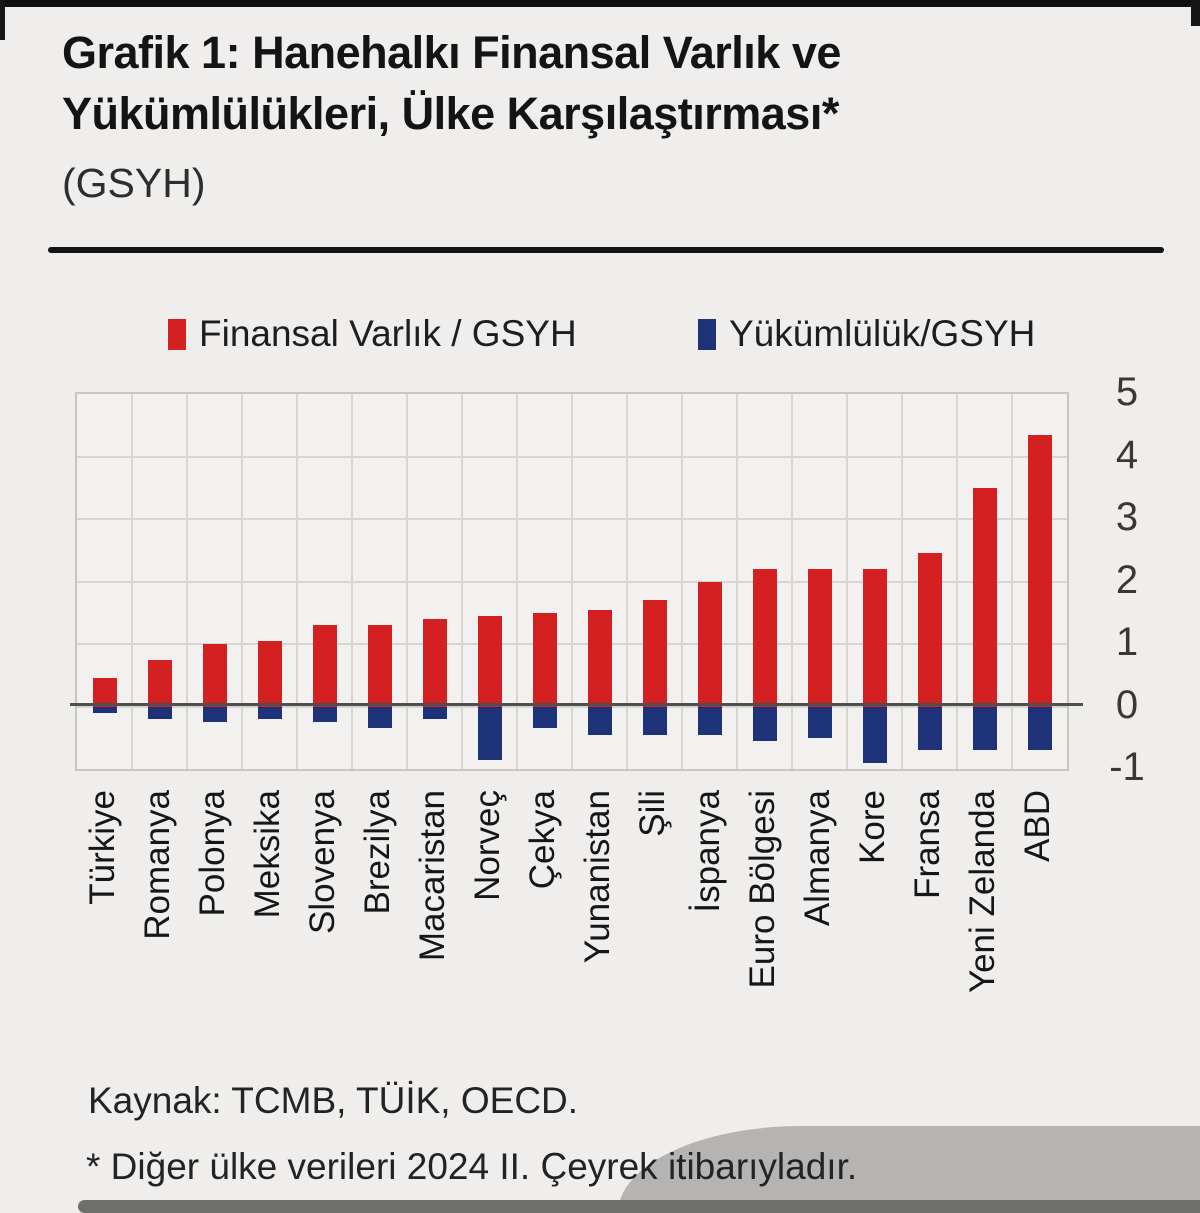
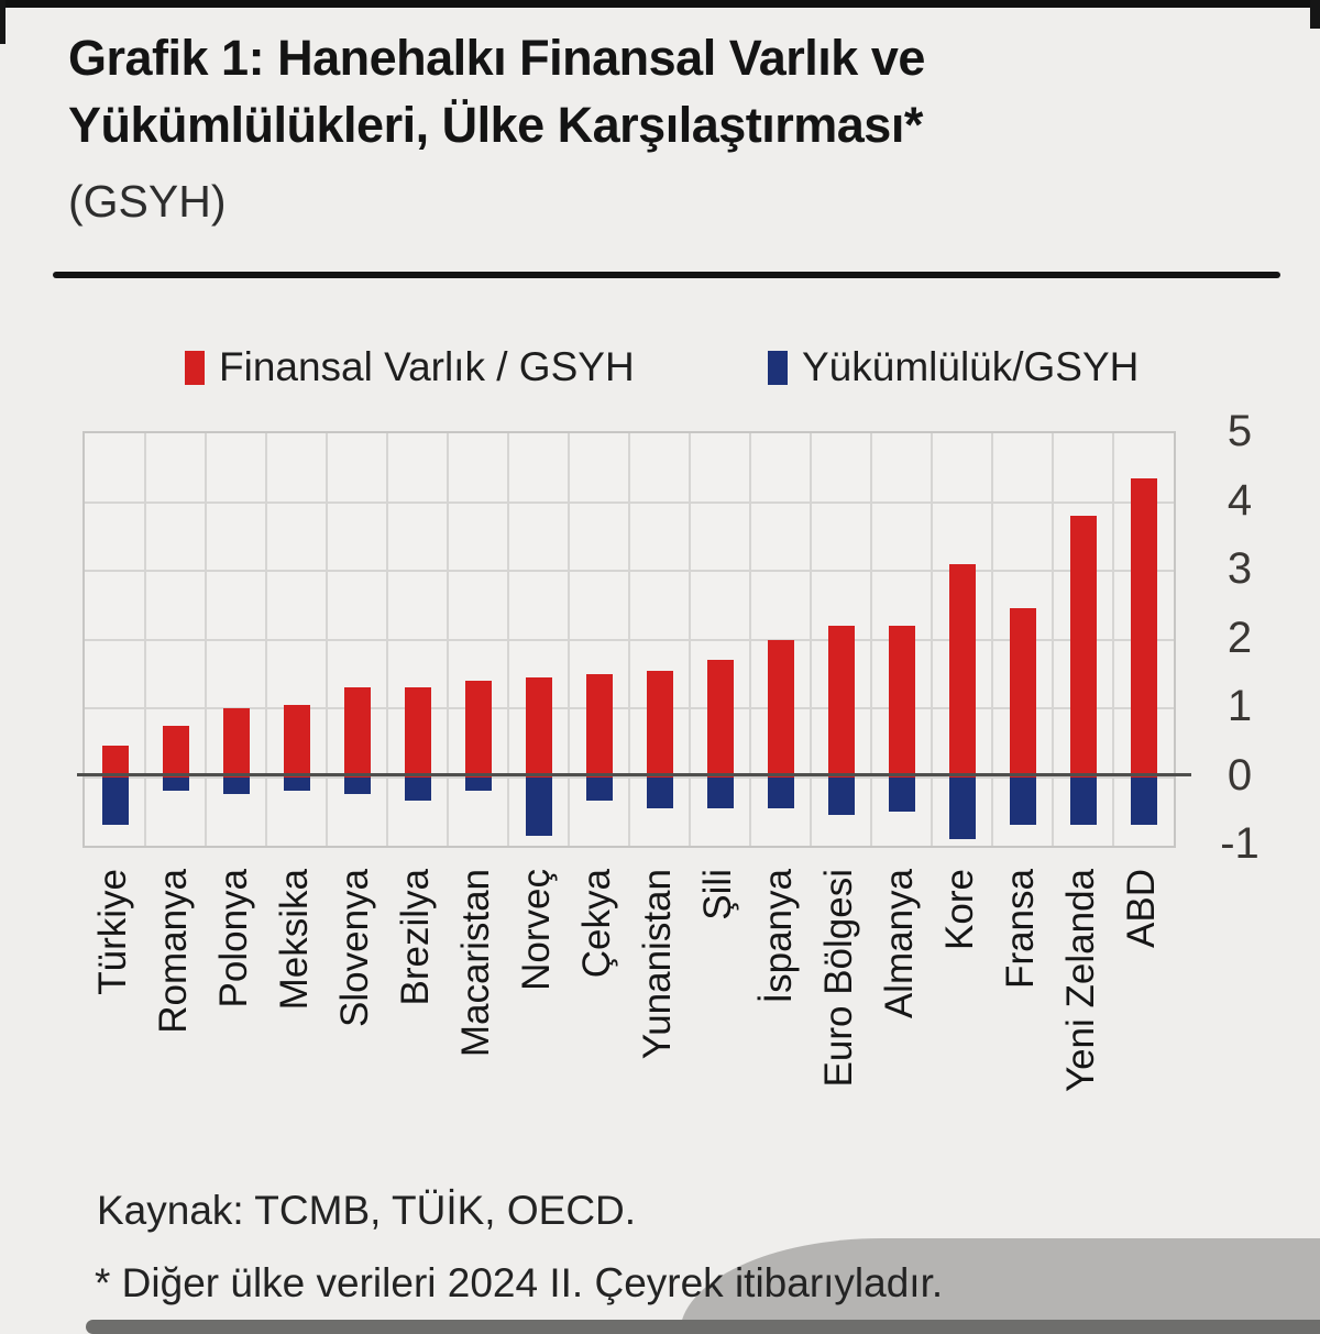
Yükümlülük/GSYH/Türkiye: -0.1 -> -0.7
Finansal Varlık / GSYH/Kore: 2.2 -> 3.1
Finansal Varlık / GSYH/Yeni Zelanda: 3.5 -> 3.8
